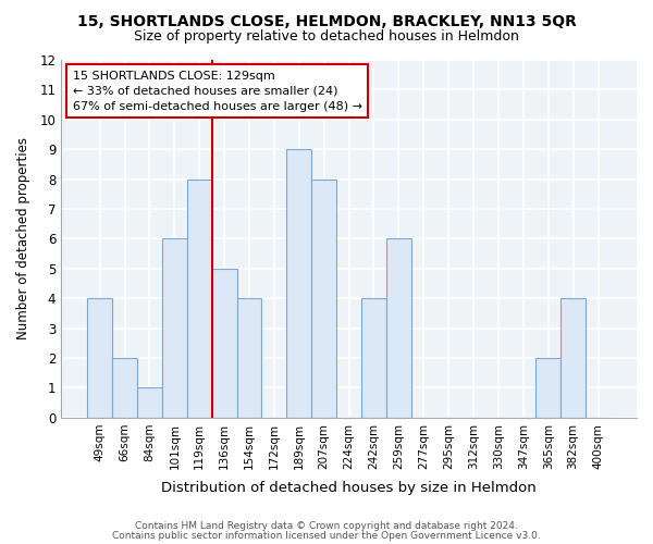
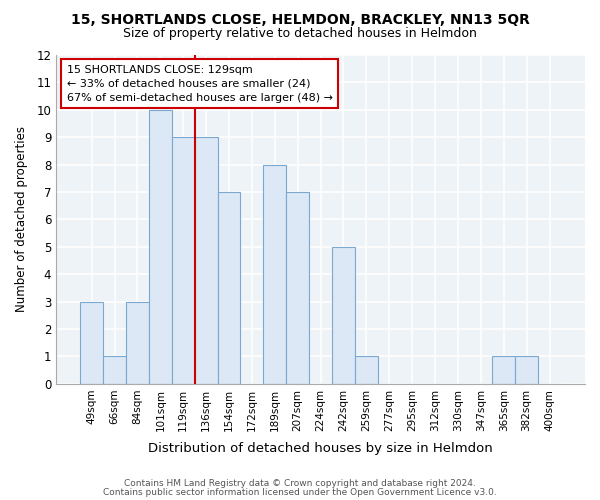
49sqm: 4 -> 3
66sqm: 2 -> 1
84sqm: 1 -> 3
101sqm: 6 -> 10
119sqm: 8 -> 9
136sqm: 5 -> 9
154sqm: 4 -> 7
189sqm: 9 -> 8
207sqm: 8 -> 7
242sqm: 4 -> 5
259sqm: 6 -> 1
365sqm: 2 -> 1
382sqm: 4 -> 1
